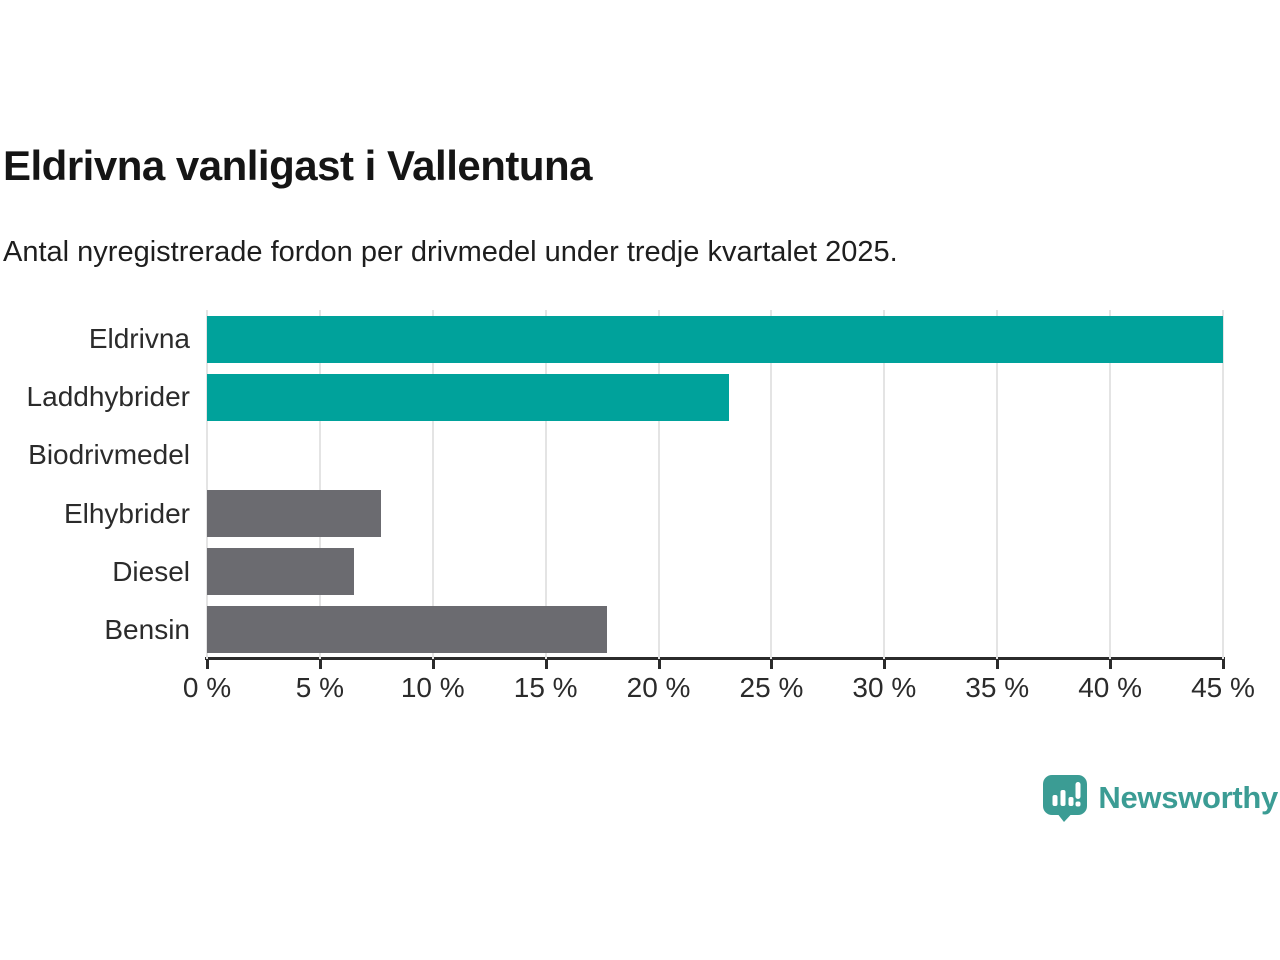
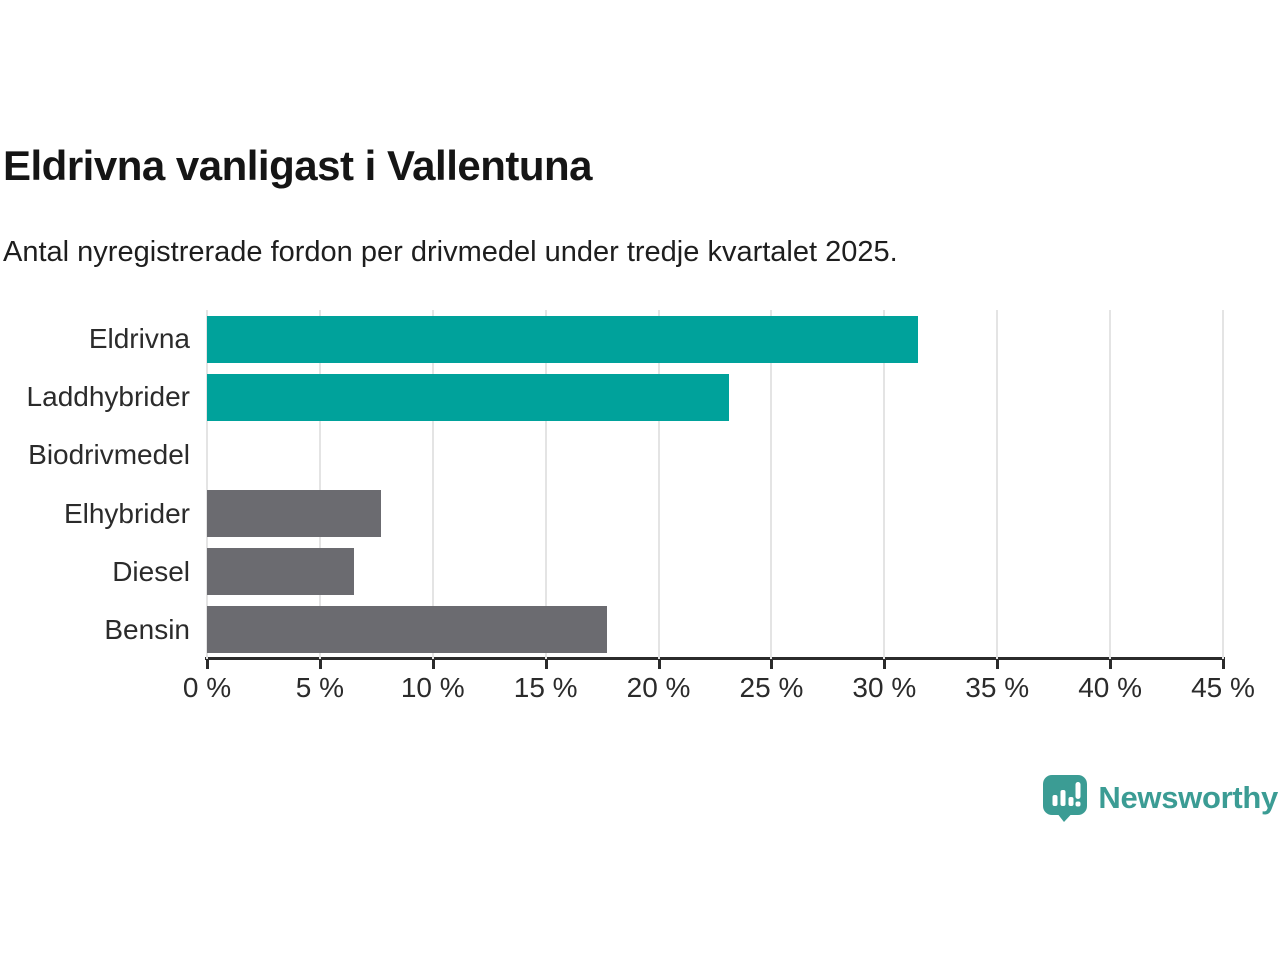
Eldrivna: 45.0% -> 31.5%
